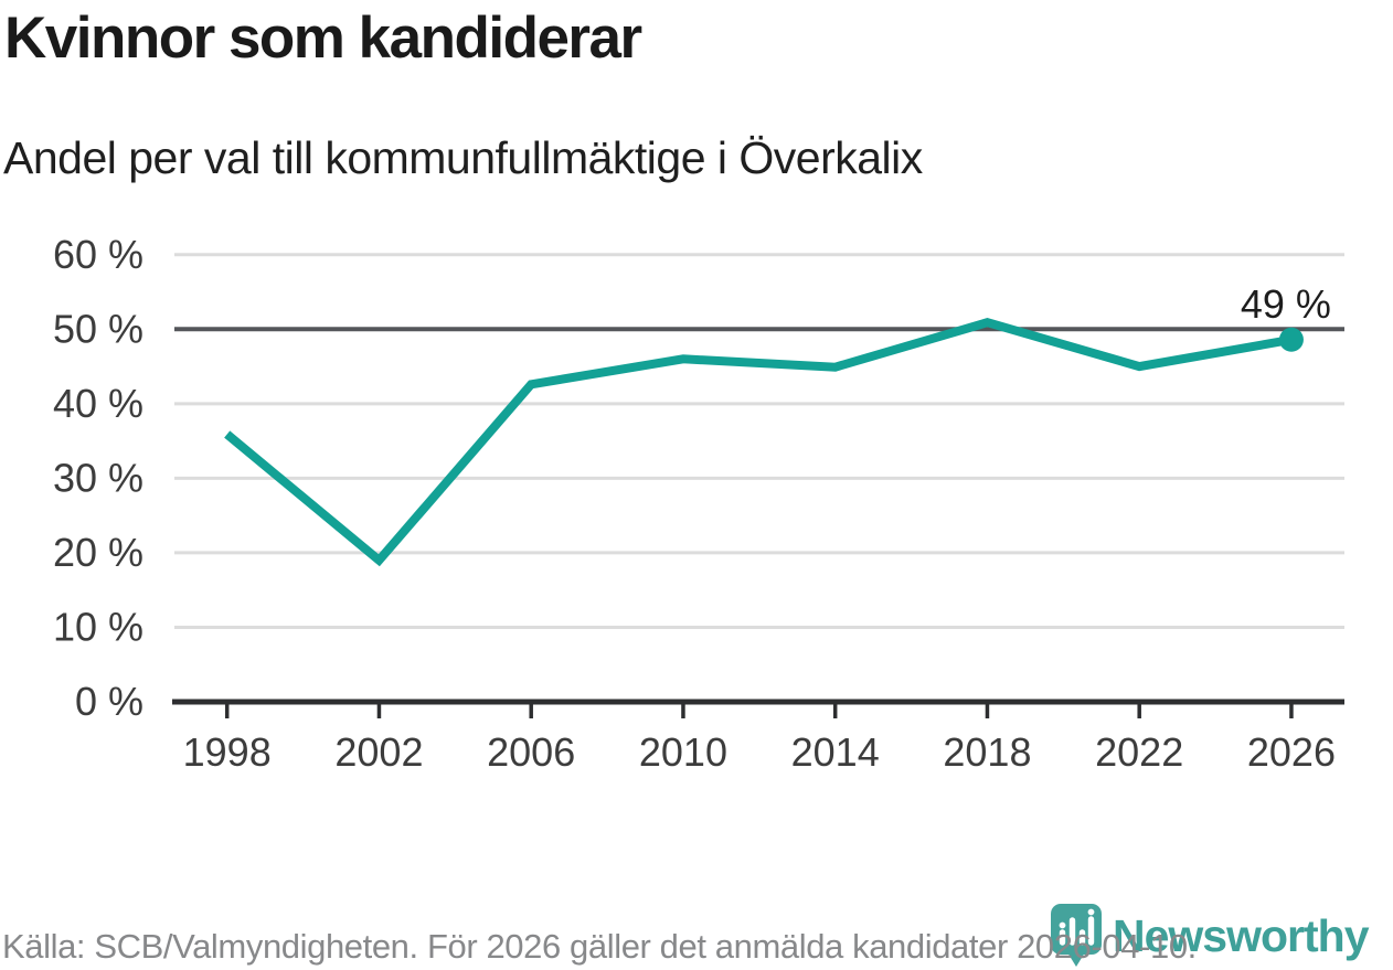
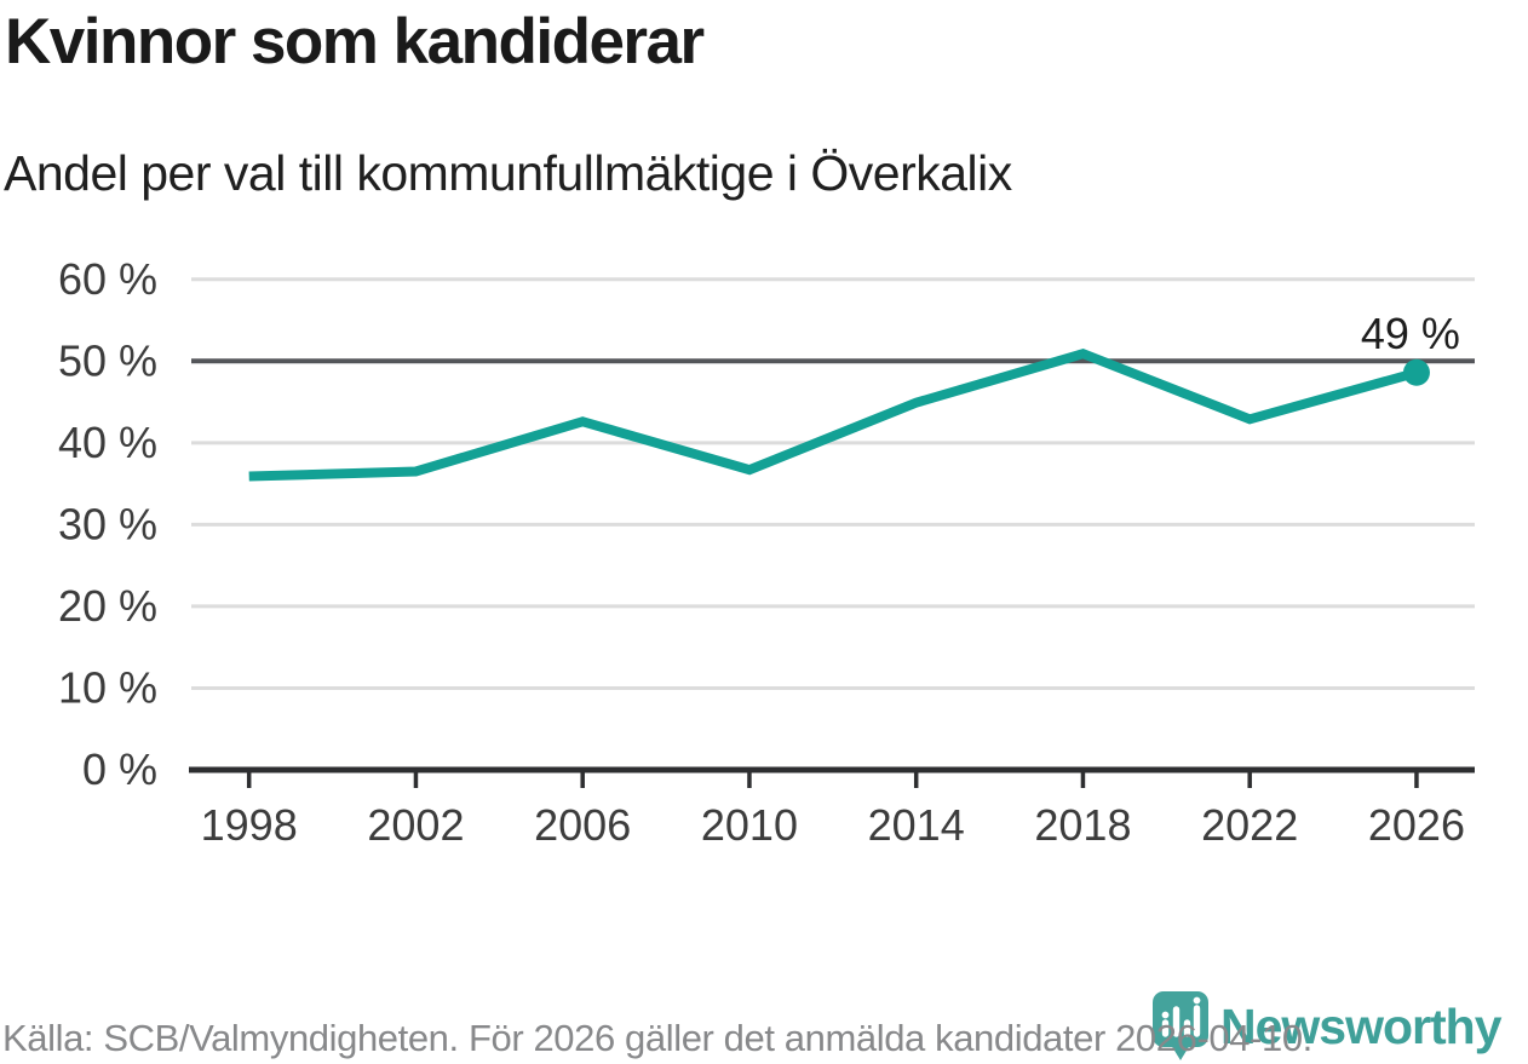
2002: 19% -> 36%
2010: 46% -> 37%
2022: 45% -> 43%
